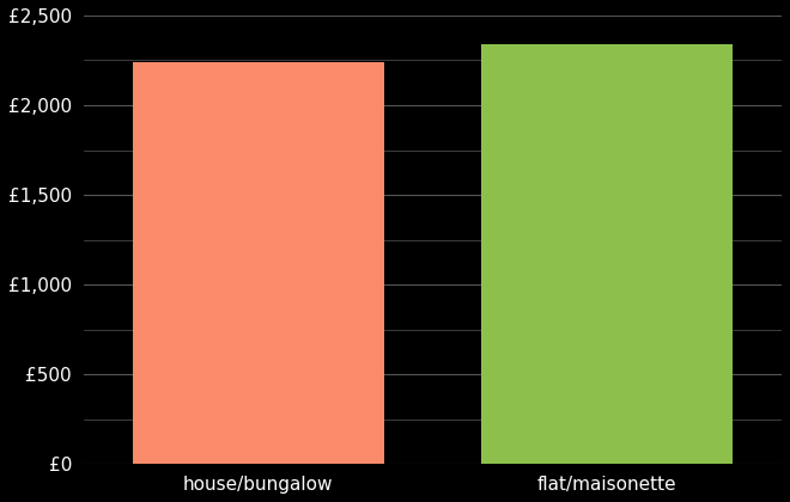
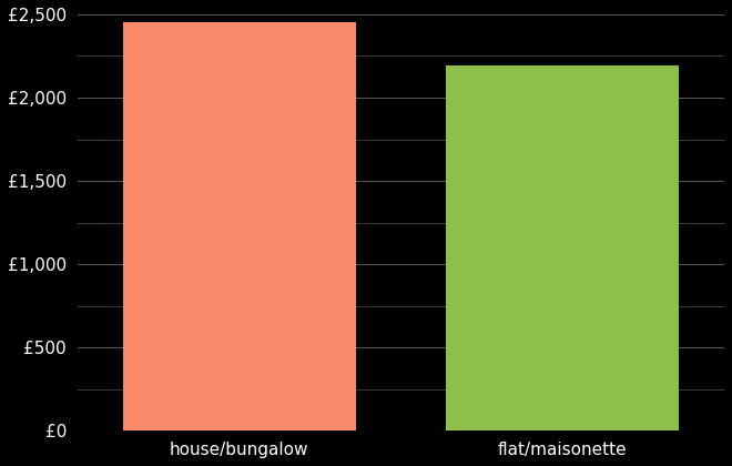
house/bungalow: £2,240 -> £2,450
flat/maisonette: £2,340 -> £2,190
